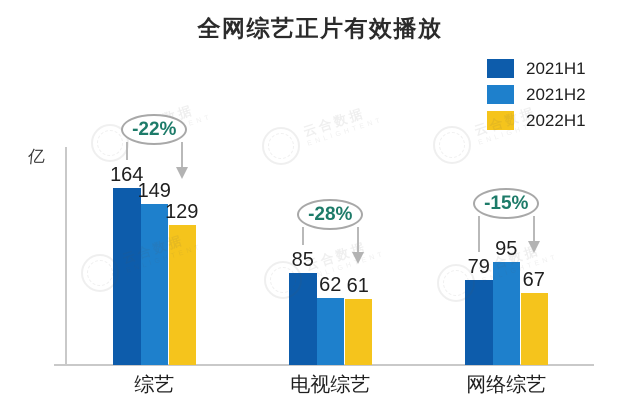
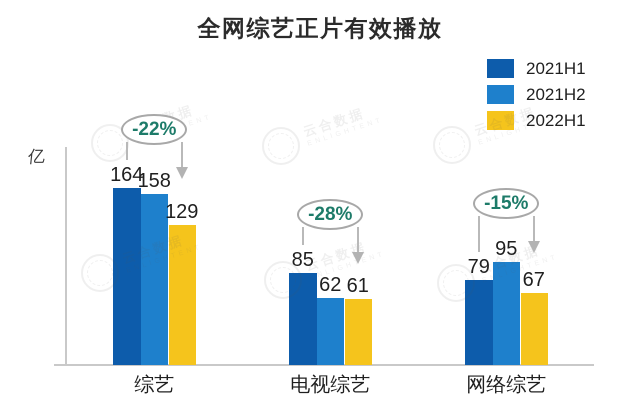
2021H2/综艺: 149 -> 158
